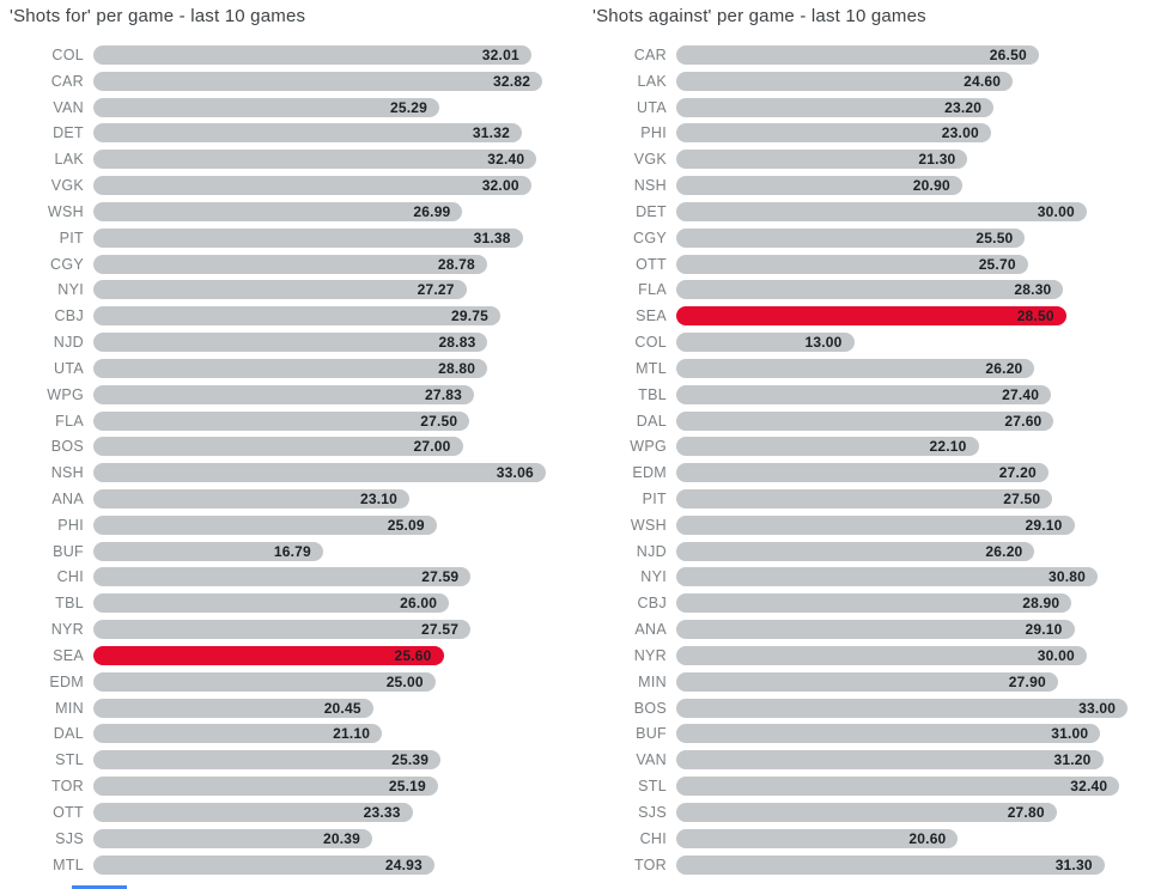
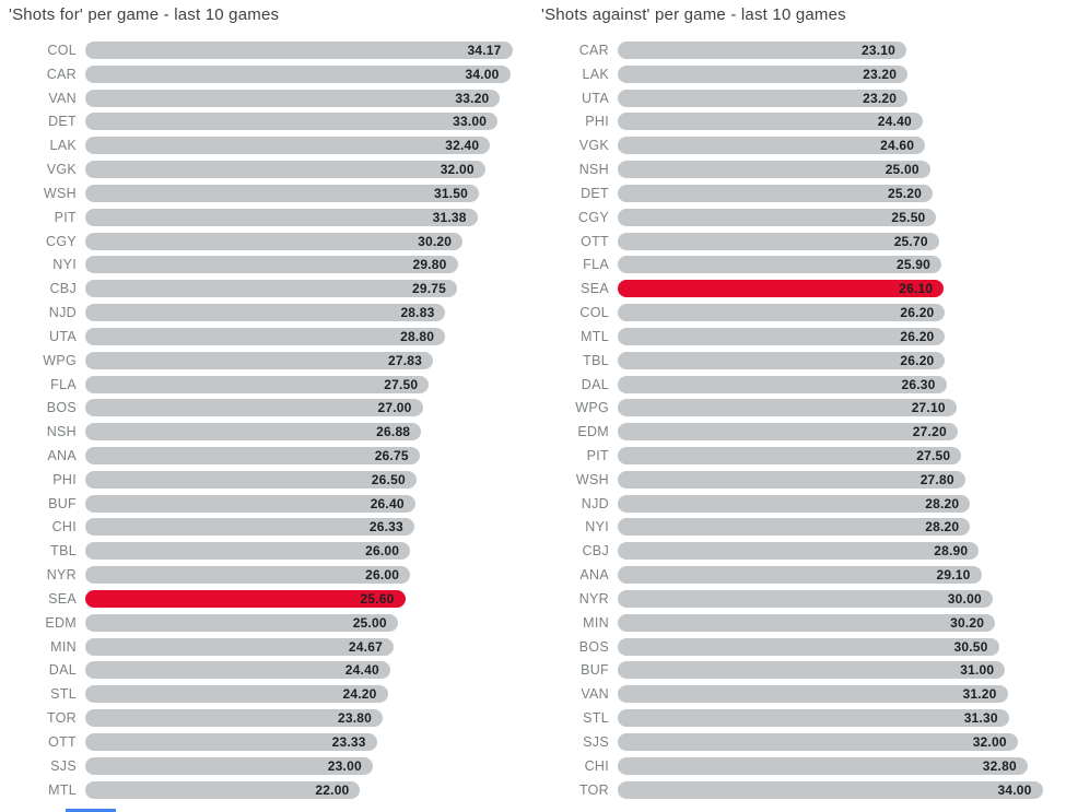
'Shots for' per game - last 10 games/COL: 32.01 -> 34.17
'Shots for' per game - last 10 games/CAR: 32.82 -> 34.00
'Shots for' per game - last 10 games/VAN: 25.29 -> 33.20
'Shots for' per game - last 10 games/DET: 31.32 -> 33.00
'Shots for' per game - last 10 games/WSH: 26.99 -> 31.50
'Shots for' per game - last 10 games/CGY: 28.78 -> 30.20
'Shots for' per game - last 10 games/NYI: 27.27 -> 29.80
'Shots for' per game - last 10 games/NSH: 33.06 -> 26.88
'Shots for' per game - last 10 games/ANA: 23.10 -> 26.75
'Shots for' per game - last 10 games/PHI: 25.09 -> 26.50
'Shots for' per game - last 10 games/BUF: 16.79 -> 26.40
'Shots for' per game - last 10 games/CHI: 27.59 -> 26.33
'Shots for' per game - last 10 games/NYR: 27.57 -> 26.00
'Shots for' per game - last 10 games/MIN: 20.45 -> 24.67
'Shots for' per game - last 10 games/DAL: 21.10 -> 24.40
'Shots for' per game - last 10 games/STL: 25.39 -> 24.20
'Shots for' per game - last 10 games/TOR: 25.19 -> 23.80
'Shots for' per game - last 10 games/SJS: 20.39 -> 23.00
'Shots for' per game - last 10 games/MTL: 24.93 -> 22.00
'Shots against' per game - last 10 games/CAR: 26.50 -> 23.10
'Shots against' per game - last 10 games/LAK: 24.60 -> 23.20
'Shots against' per game - last 10 games/PHI: 23.00 -> 24.40
'Shots against' per game - last 10 games/VGK: 21.30 -> 24.60
'Shots against' per game - last 10 games/NSH: 20.90 -> 25.00
'Shots against' per game - last 10 games/DET: 30.00 -> 25.20
'Shots against' per game - last 10 games/FLA: 28.30 -> 25.90
'Shots against' per game - last 10 games/SEA: 28.50 -> 26.10
'Shots against' per game - last 10 games/COL: 13.00 -> 26.20
'Shots against' per game - last 10 games/TBL: 27.40 -> 26.20
'Shots against' per game - last 10 games/DAL: 27.60 -> 26.30
'Shots against' per game - last 10 games/WPG: 22.10 -> 27.10
'Shots against' per game - last 10 games/WSH: 29.10 -> 27.80
'Shots against' per game - last 10 games/NJD: 26.20 -> 28.20
'Shots against' per game - last 10 games/NYI: 30.80 -> 28.20
'Shots against' per game - last 10 games/MIN: 27.90 -> 30.20
'Shots against' per game - last 10 games/BOS: 33.00 -> 30.50
'Shots against' per game - last 10 games/STL: 32.40 -> 31.30
'Shots against' per game - last 10 games/SJS: 27.80 -> 32.00
'Shots against' per game - last 10 games/CHI: 20.60 -> 32.80
'Shots against' per game - last 10 games/TOR: 31.30 -> 34.00
